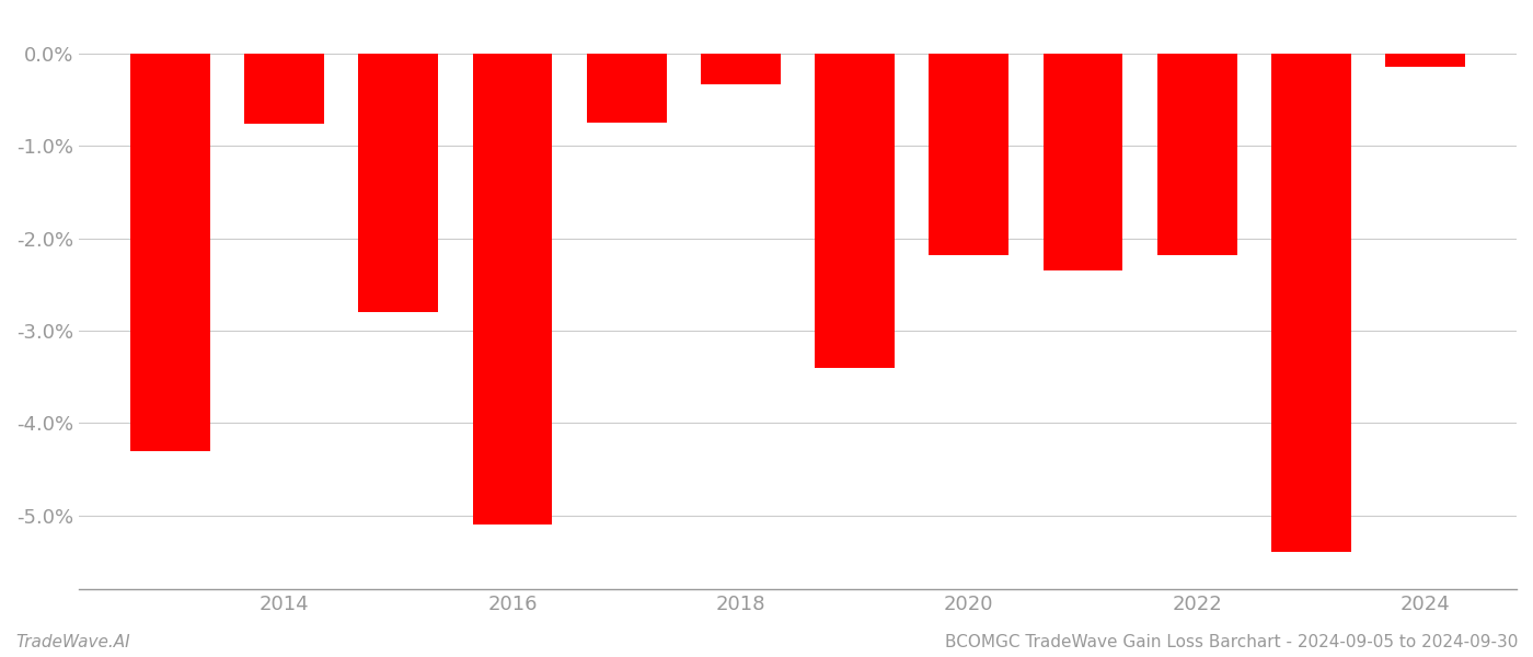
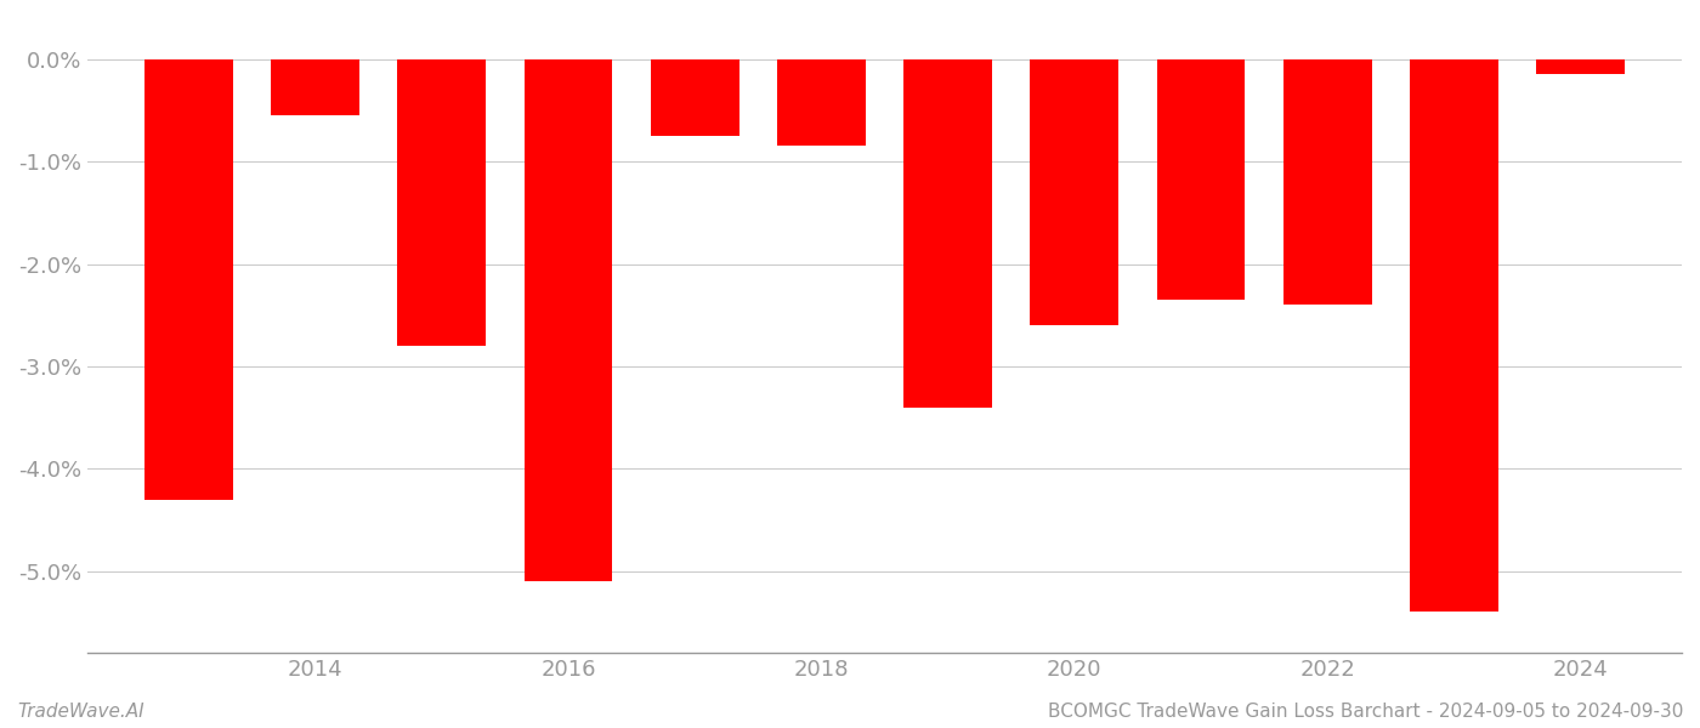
2014: -0.76% -> -0.55%
2018: -0.34% -> -0.85%
2020: -2.18% -> -2.60%
2022: -2.18% -> -2.40%
